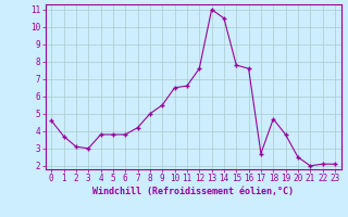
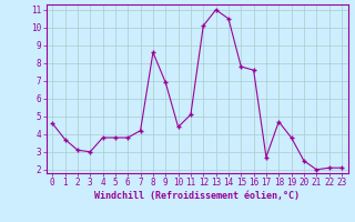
8: 5.0 -> 8.6
9: 5.5 -> 6.9
10: 6.5 -> 4.4
11: 6.6 -> 5.1
12: 7.6 -> 10.1
